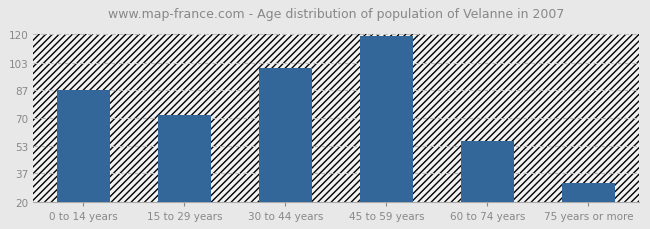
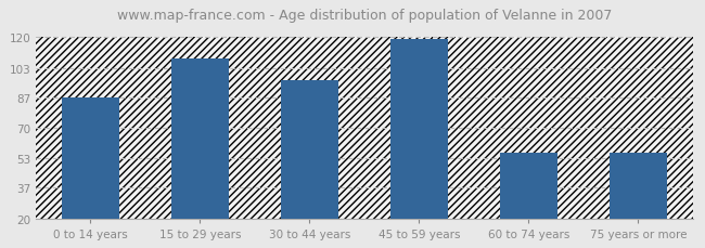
15 to 29 years: 72 -> 108
30 to 44 years: 100 -> 96
75 years or more: 31 -> 56
